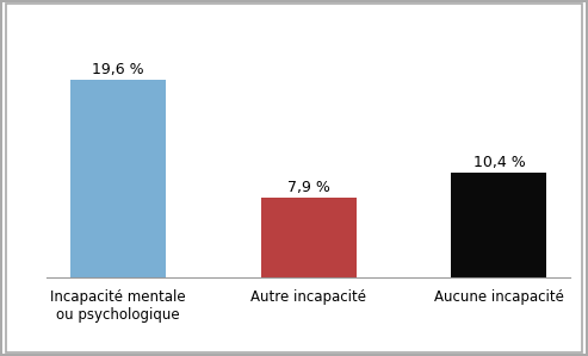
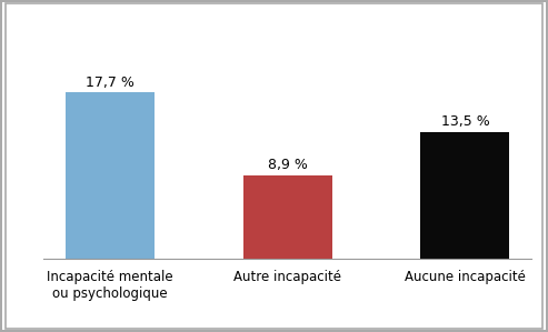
Incapacité mentale ou psychologique: 19,6 -> 17,7
Autre incapacité: 7,9 -> 8,9
Aucune incapacité: 10,4 -> 13,5
